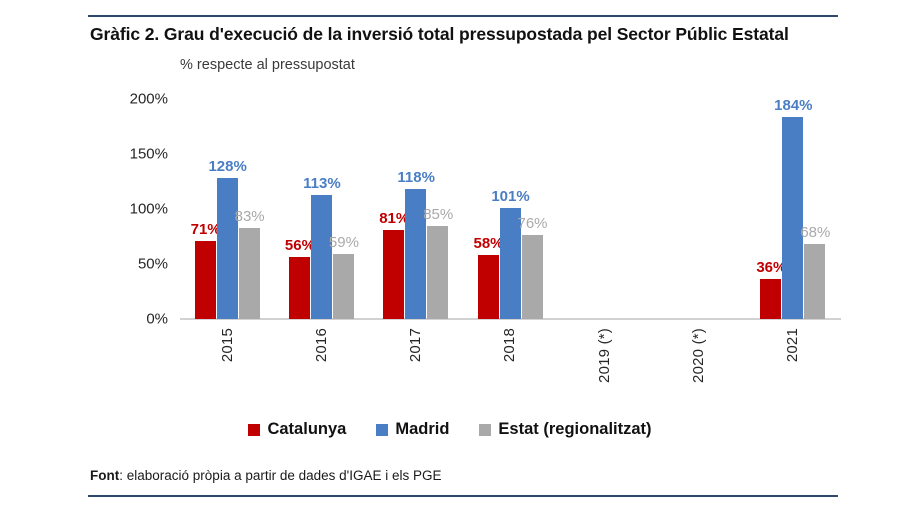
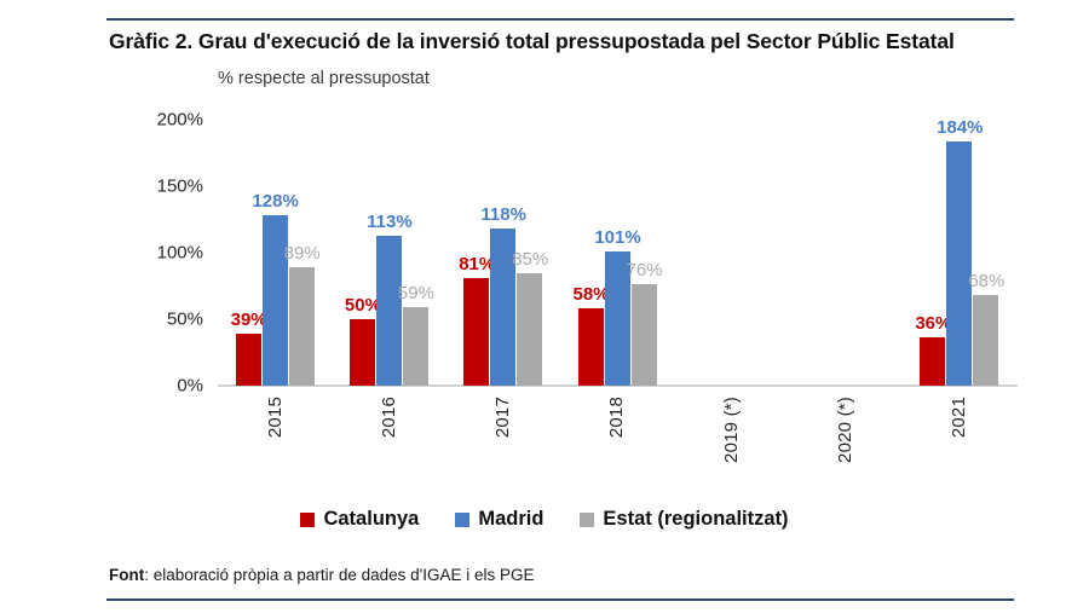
Catalunya/2015: 71% -> 39%
Estat (regionalitzat)/2015: 83% -> 89%
Catalunya/2016: 56% -> 50%
